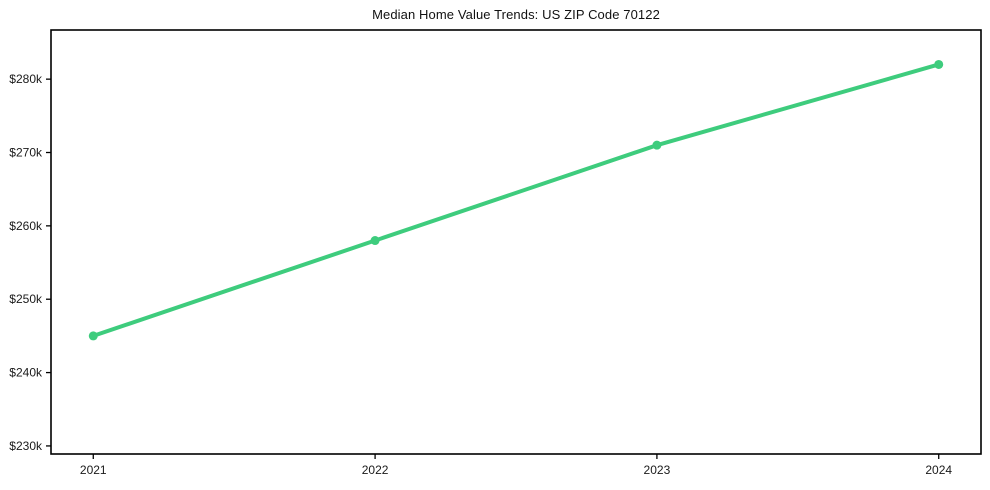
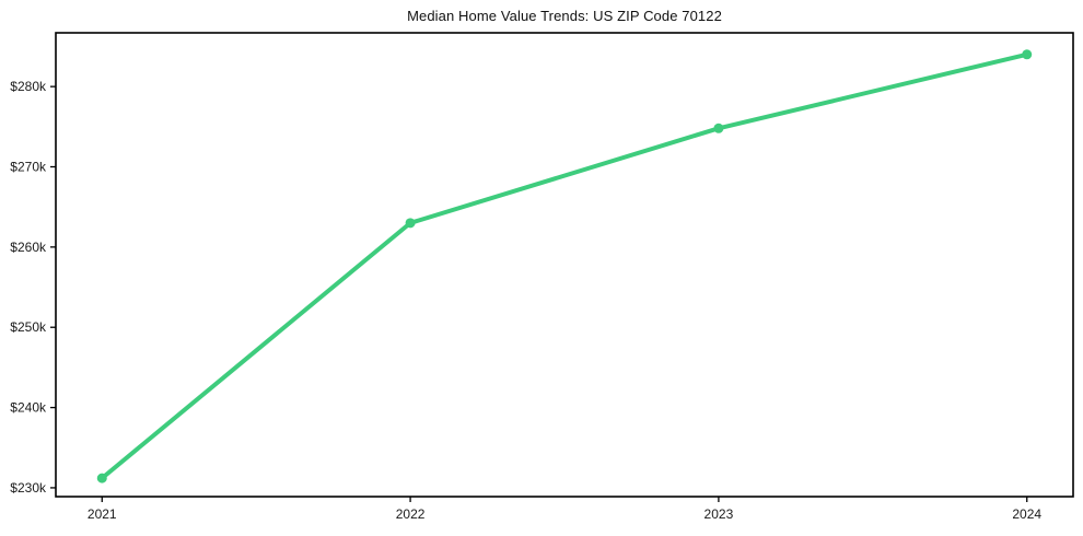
2021: $245k -> $231k
2022: $258k -> $263k
2023: $271k -> $275k
2024: $282k -> $284k
